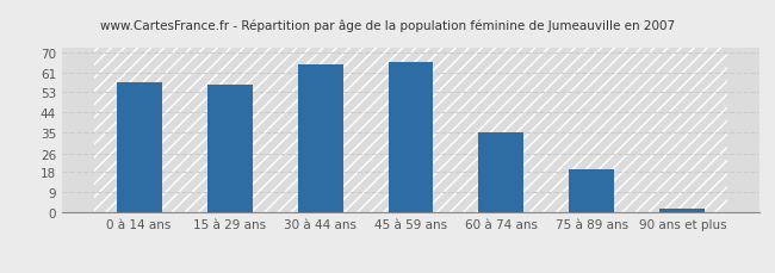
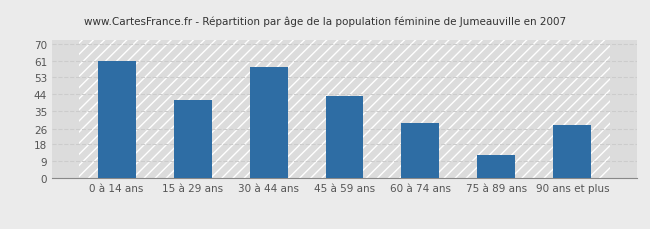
0 à 14 ans: 57 -> 61
15 à 29 ans: 56 -> 41
30 à 44 ans: 65 -> 58
45 à 59 ans: 66 -> 43
60 à 74 ans: 35 -> 29
75 à 89 ans: 19 -> 12
90 ans et plus: 2 -> 28
